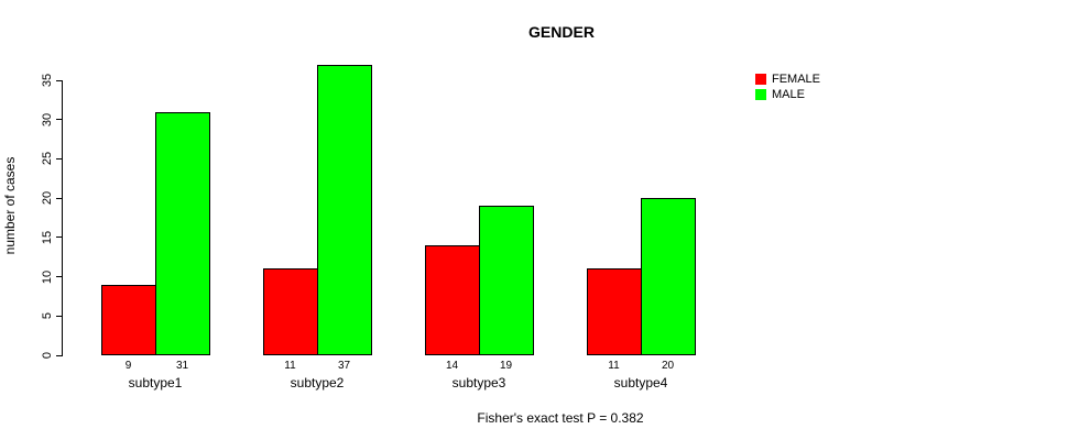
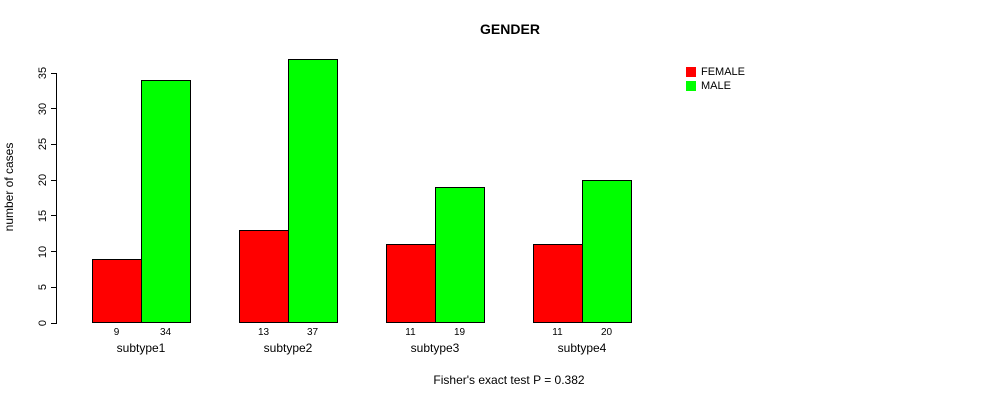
MALE/subtype1: 31 -> 34
FEMALE/subtype2: 11 -> 13
FEMALE/subtype3: 14 -> 11
